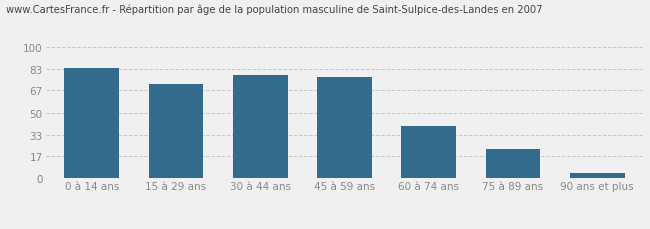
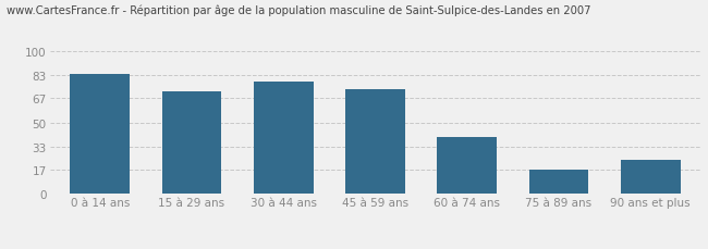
45 à 59 ans: 77 -> 73
75 à 89 ans: 22 -> 17
90 ans et plus: 4 -> 24
